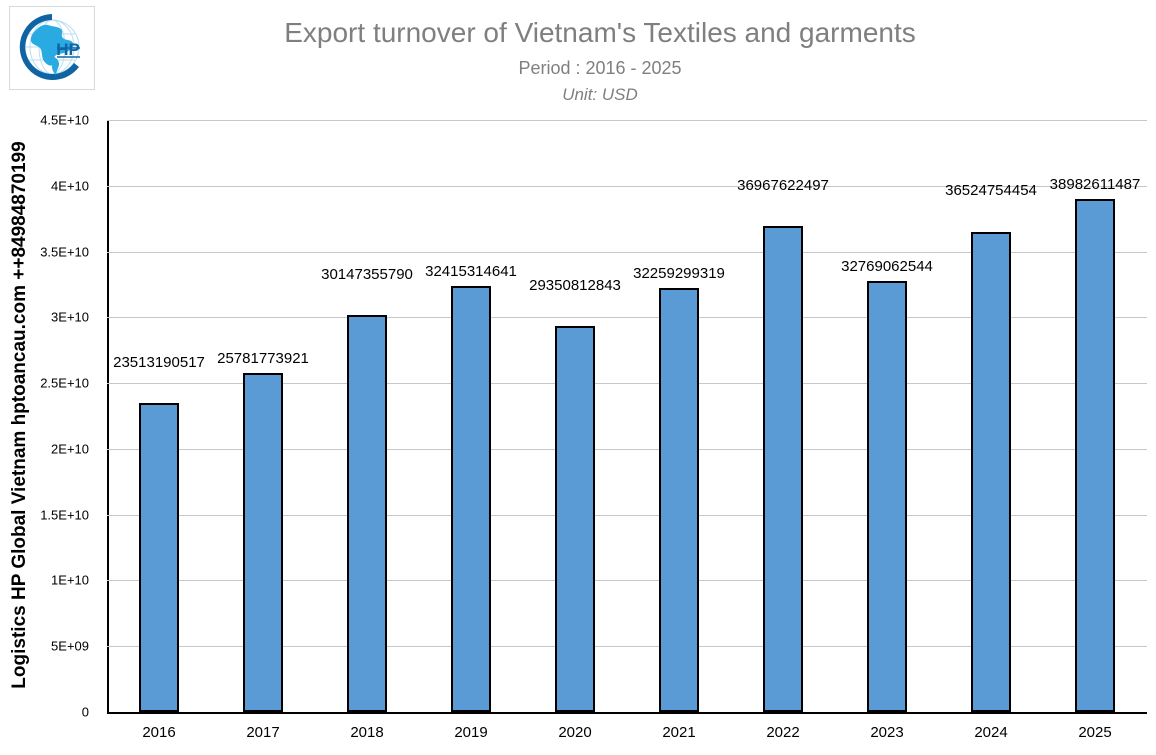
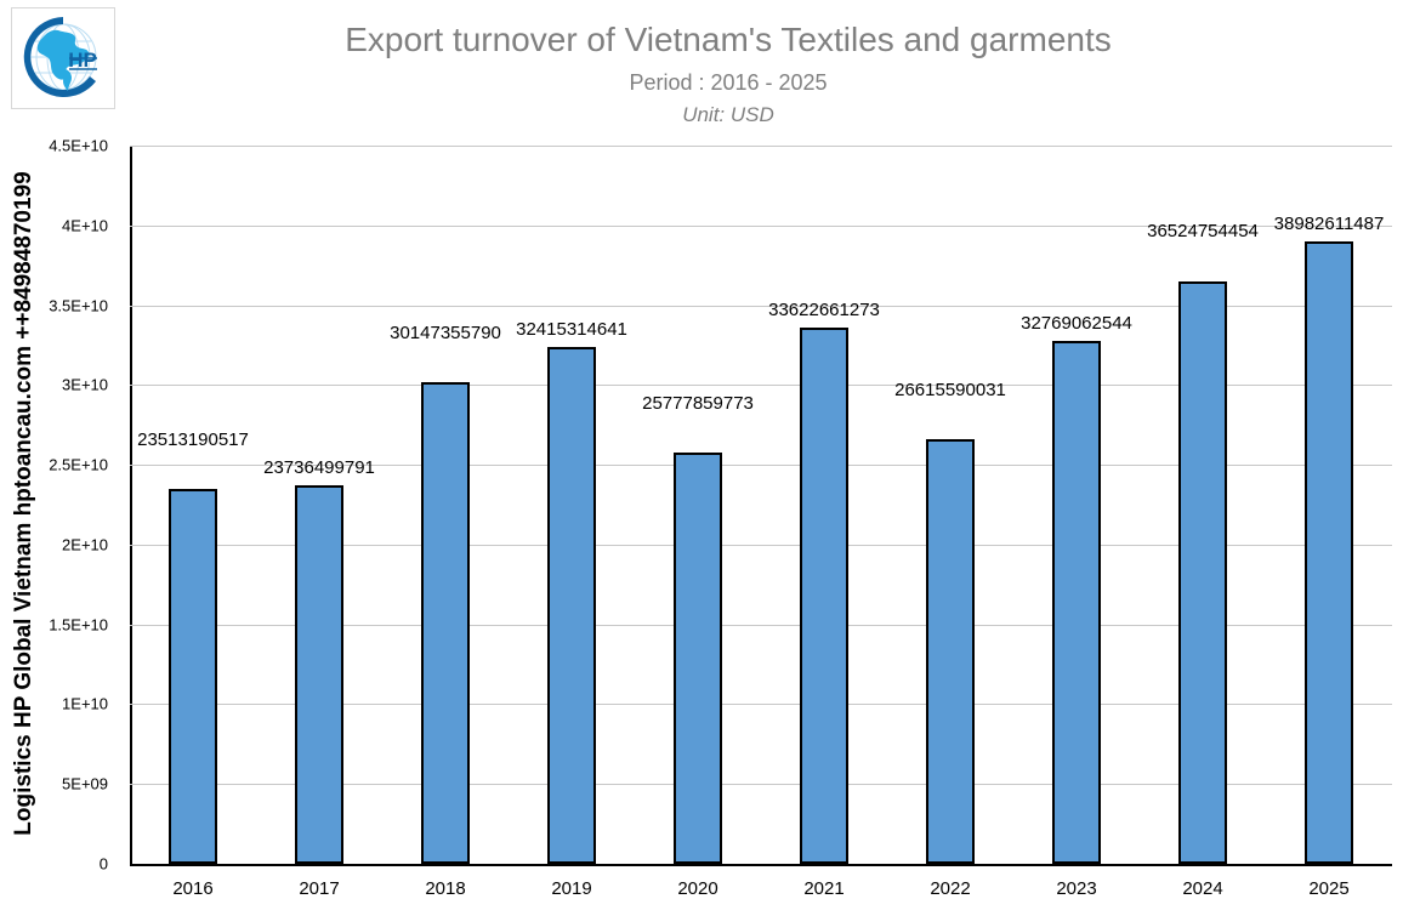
2017: 25781773921 -> 23736499791
2020: 29350812843 -> 25777859773
2021: 32259299319 -> 33622661273
2022: 36967622497 -> 26615590031
